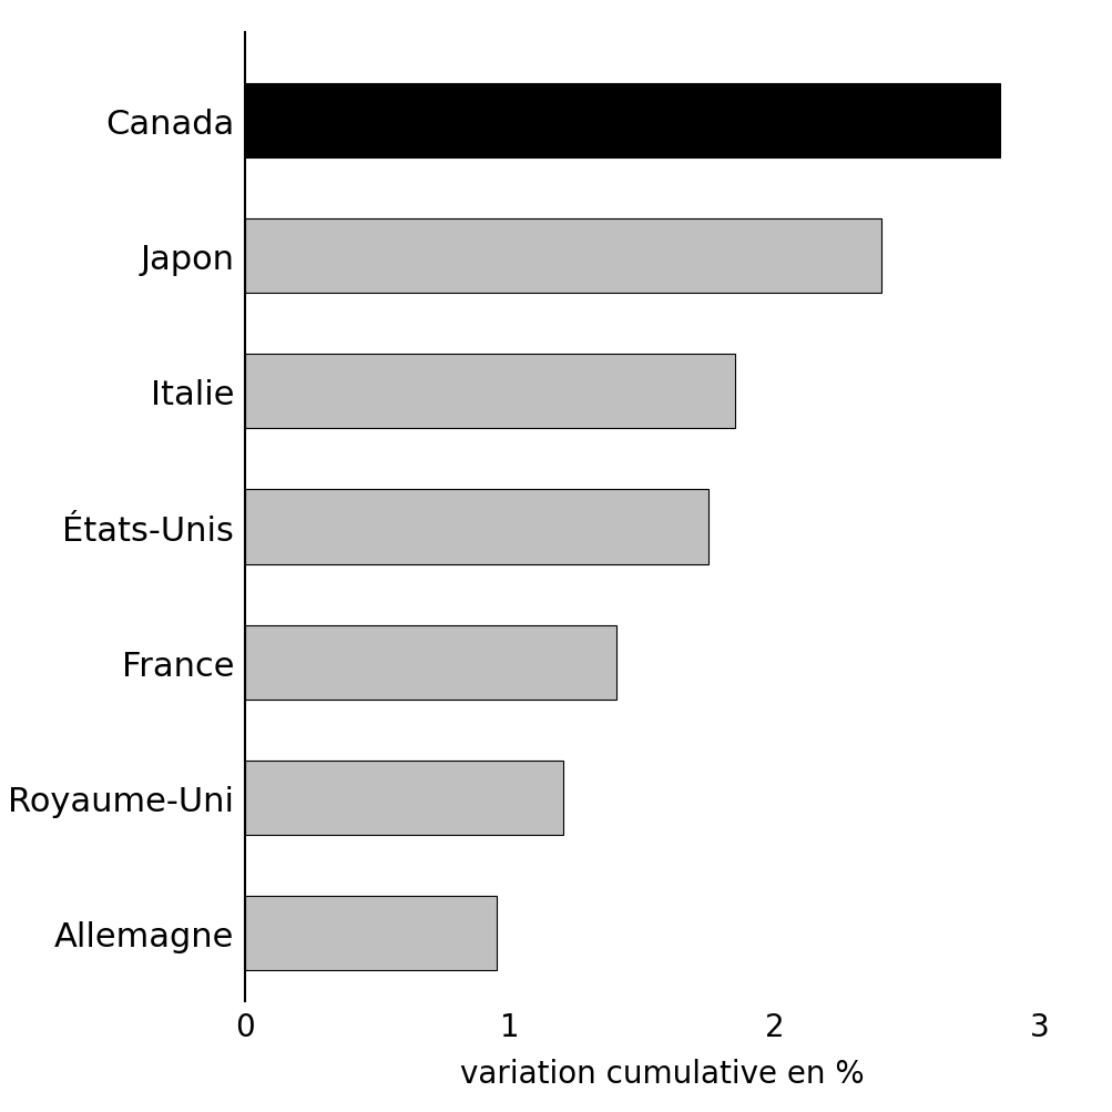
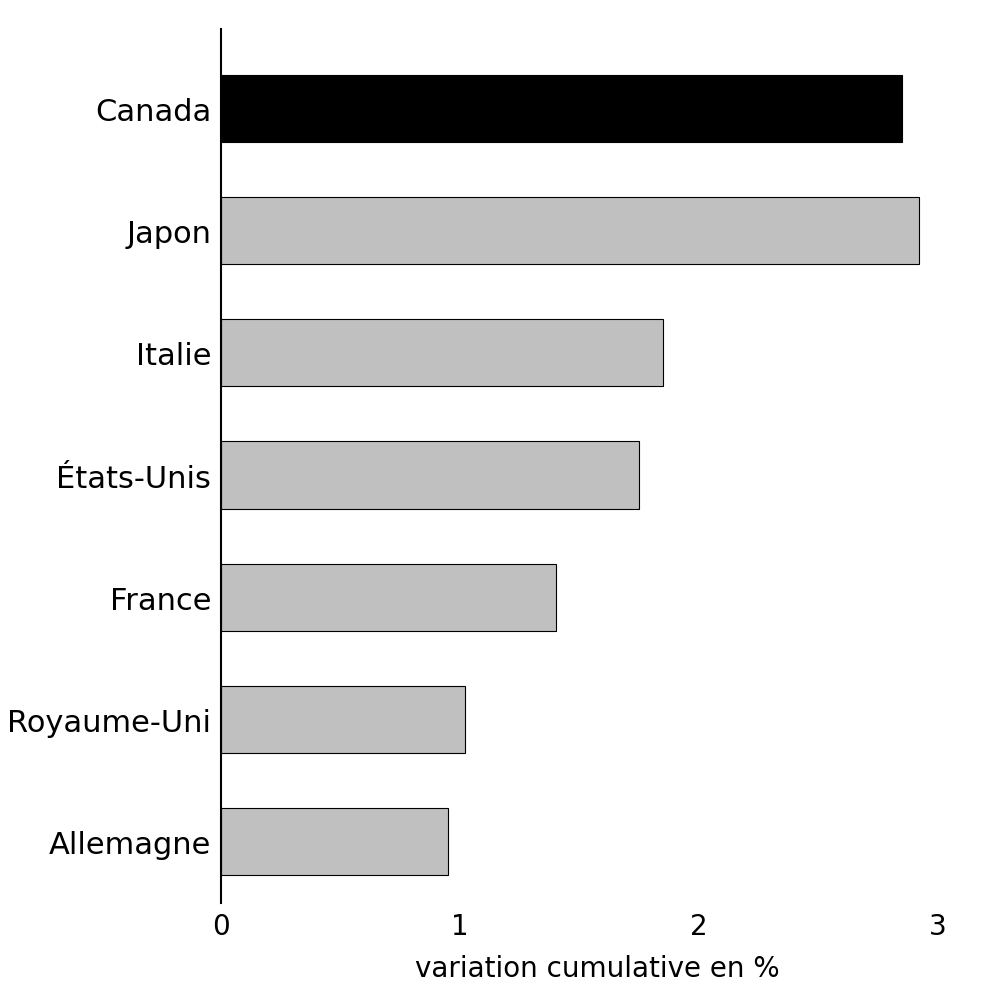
Japon: 2.40 -> 2.92
Royaume-Uni: 1.20 -> 1.02
